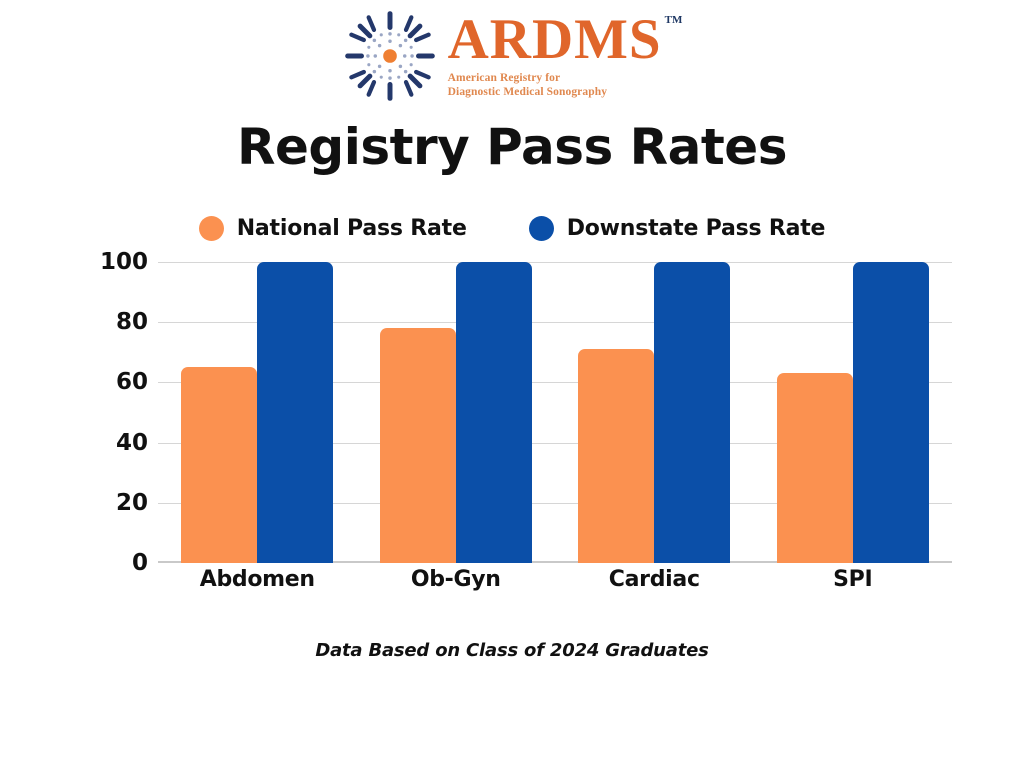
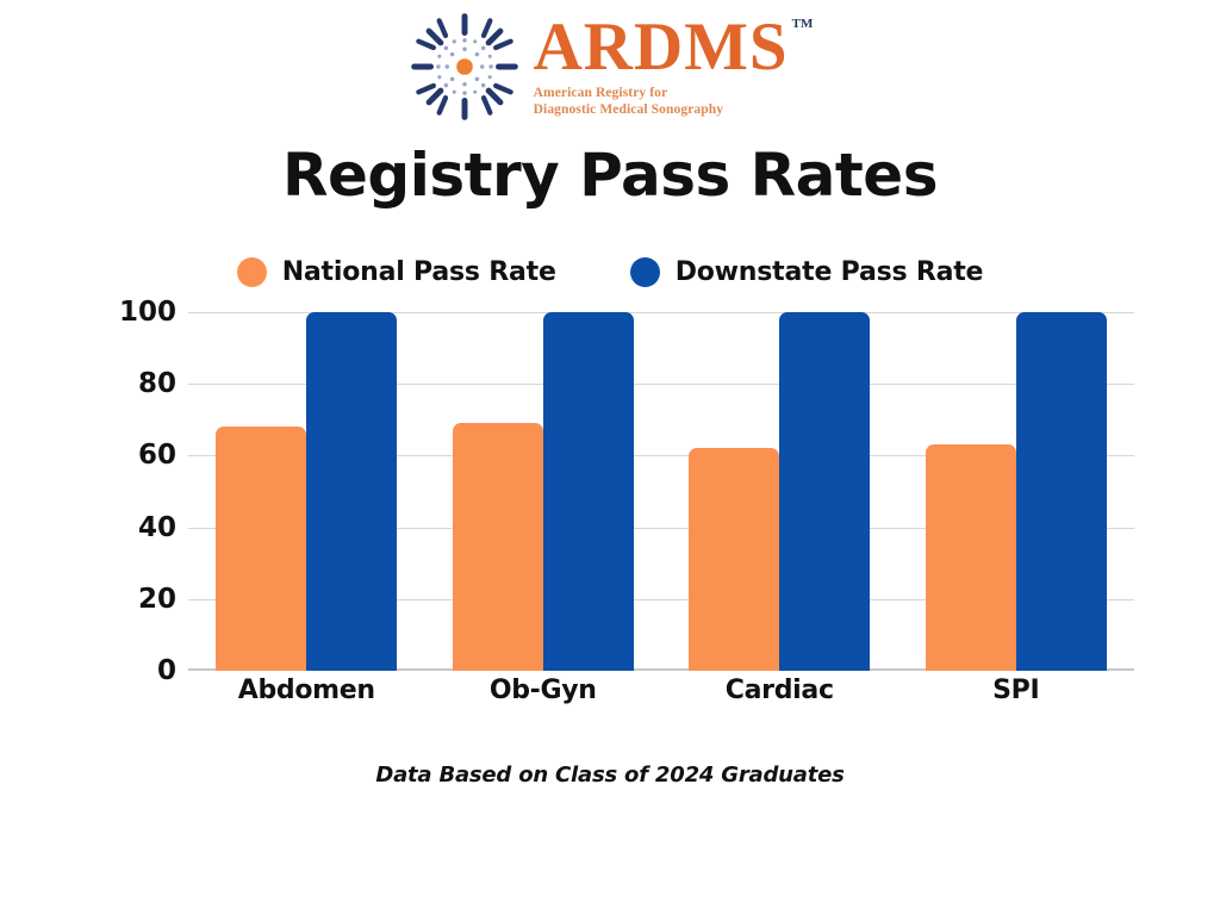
National Pass Rate/Abdomen: 65 -> 68
National Pass Rate/Ob-Gyn: 78 -> 69
National Pass Rate/Cardiac: 71 -> 62
